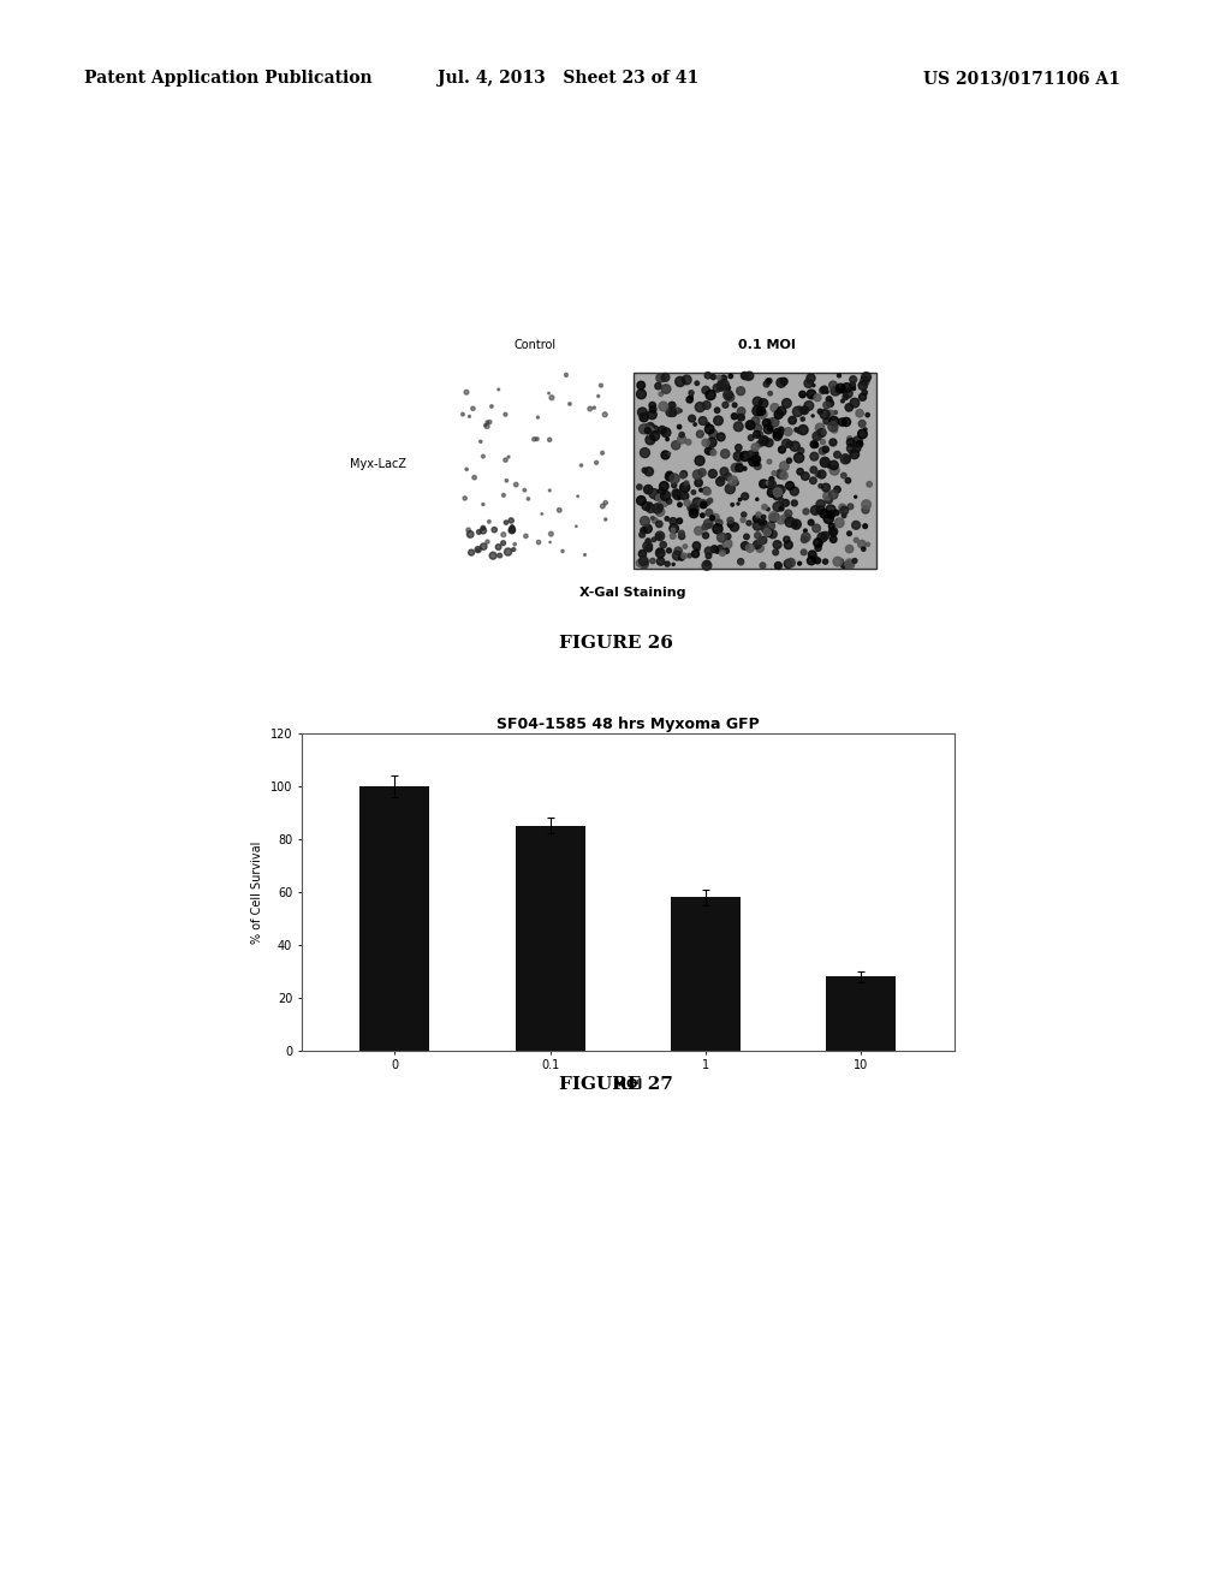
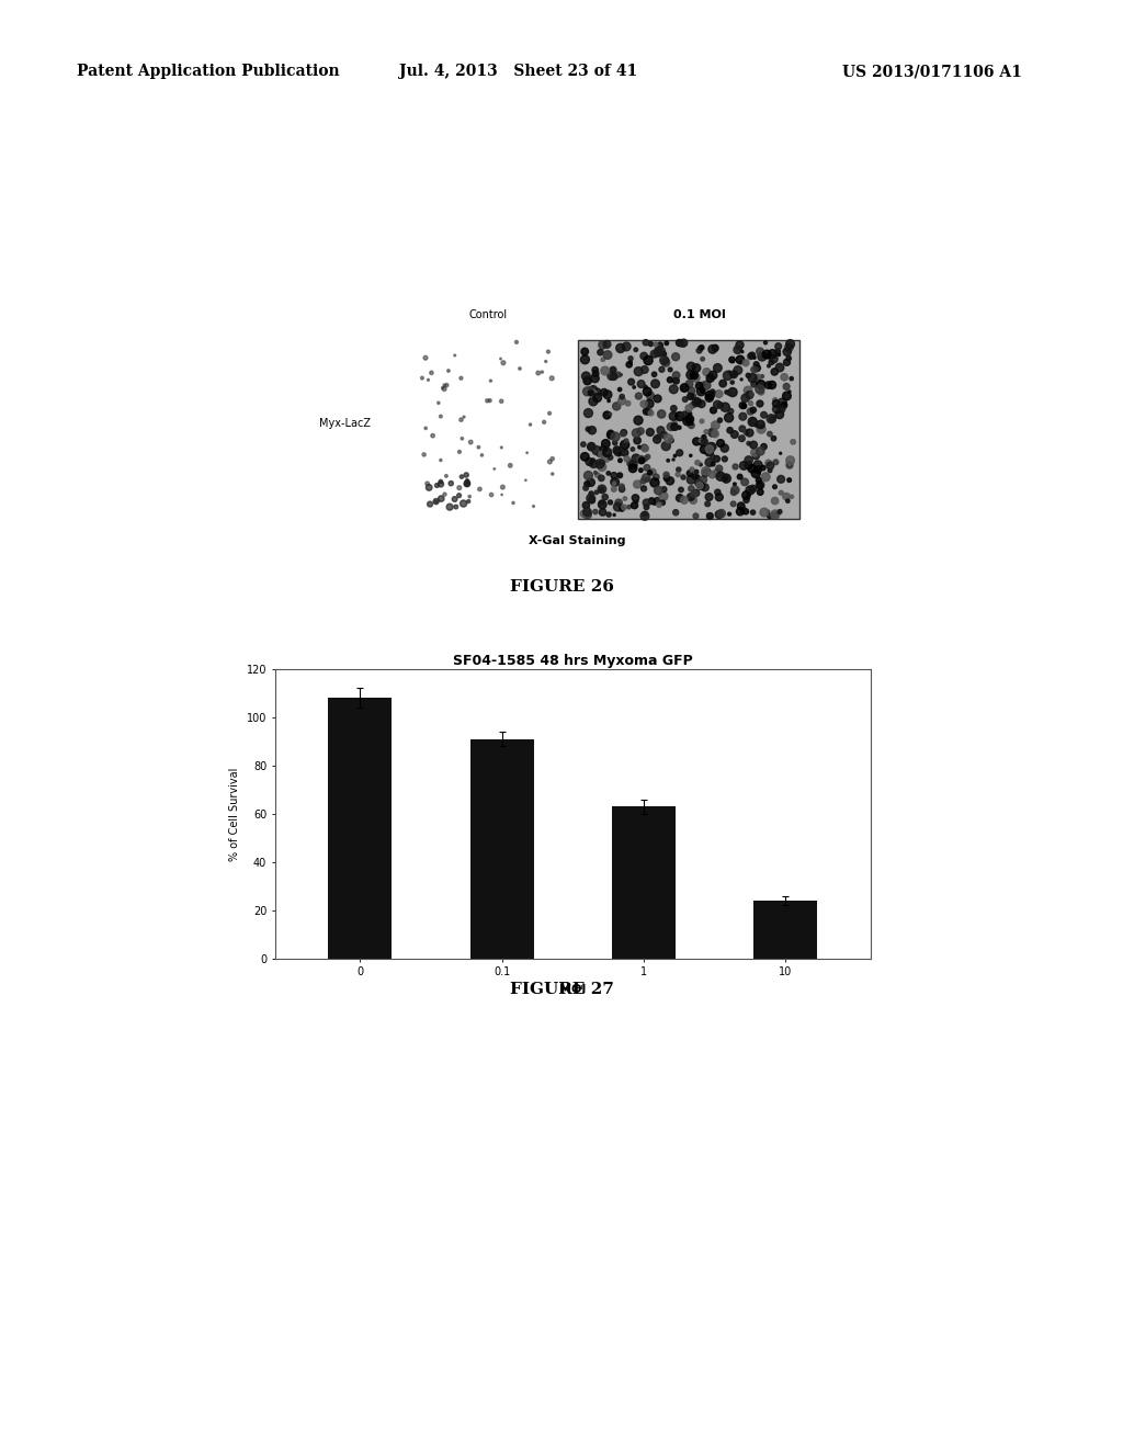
SF04-1585 48 hrs Myxoma GFP/0: 100 -> 108
SF04-1585 48 hrs Myxoma GFP/0.1: 85 -> 91
SF04-1585 48 hrs Myxoma GFP/1: 58 -> 63
SF04-1585 48 hrs Myxoma GFP/10: 28 -> 24
